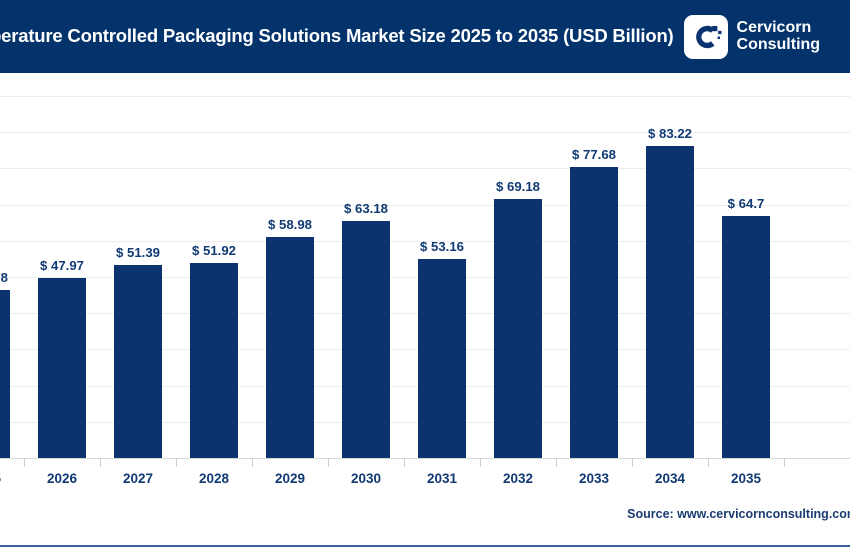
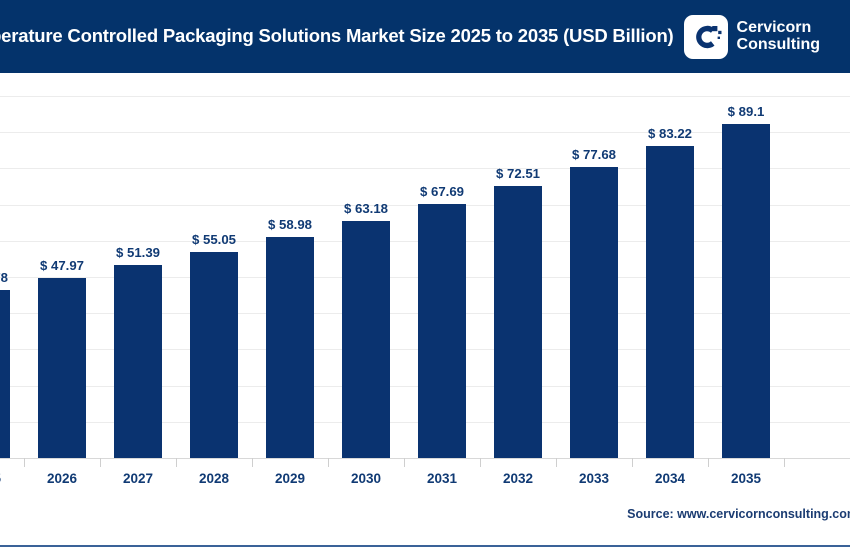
2028: 51.92 -> 55.05
2031: 53.16 -> 67.69
2032: 69.18 -> 72.51
2035: 64.7 -> 89.1
